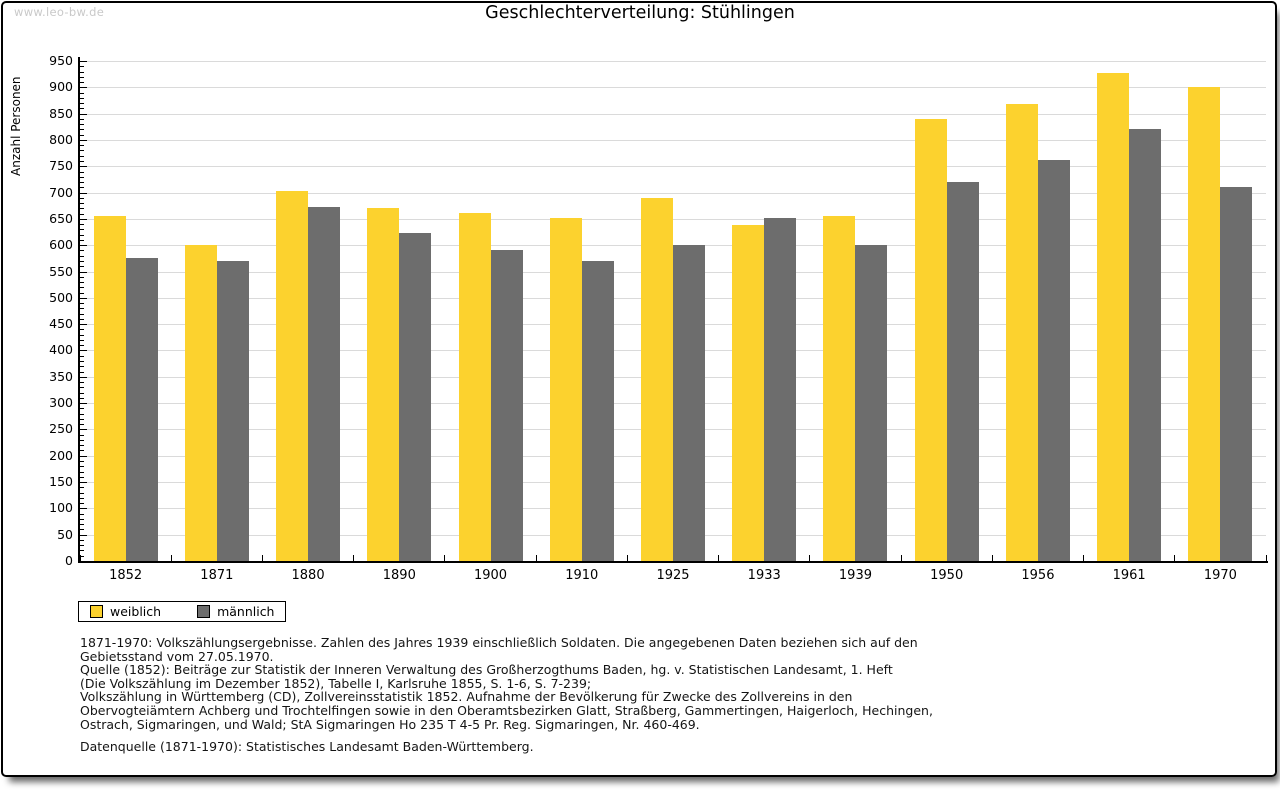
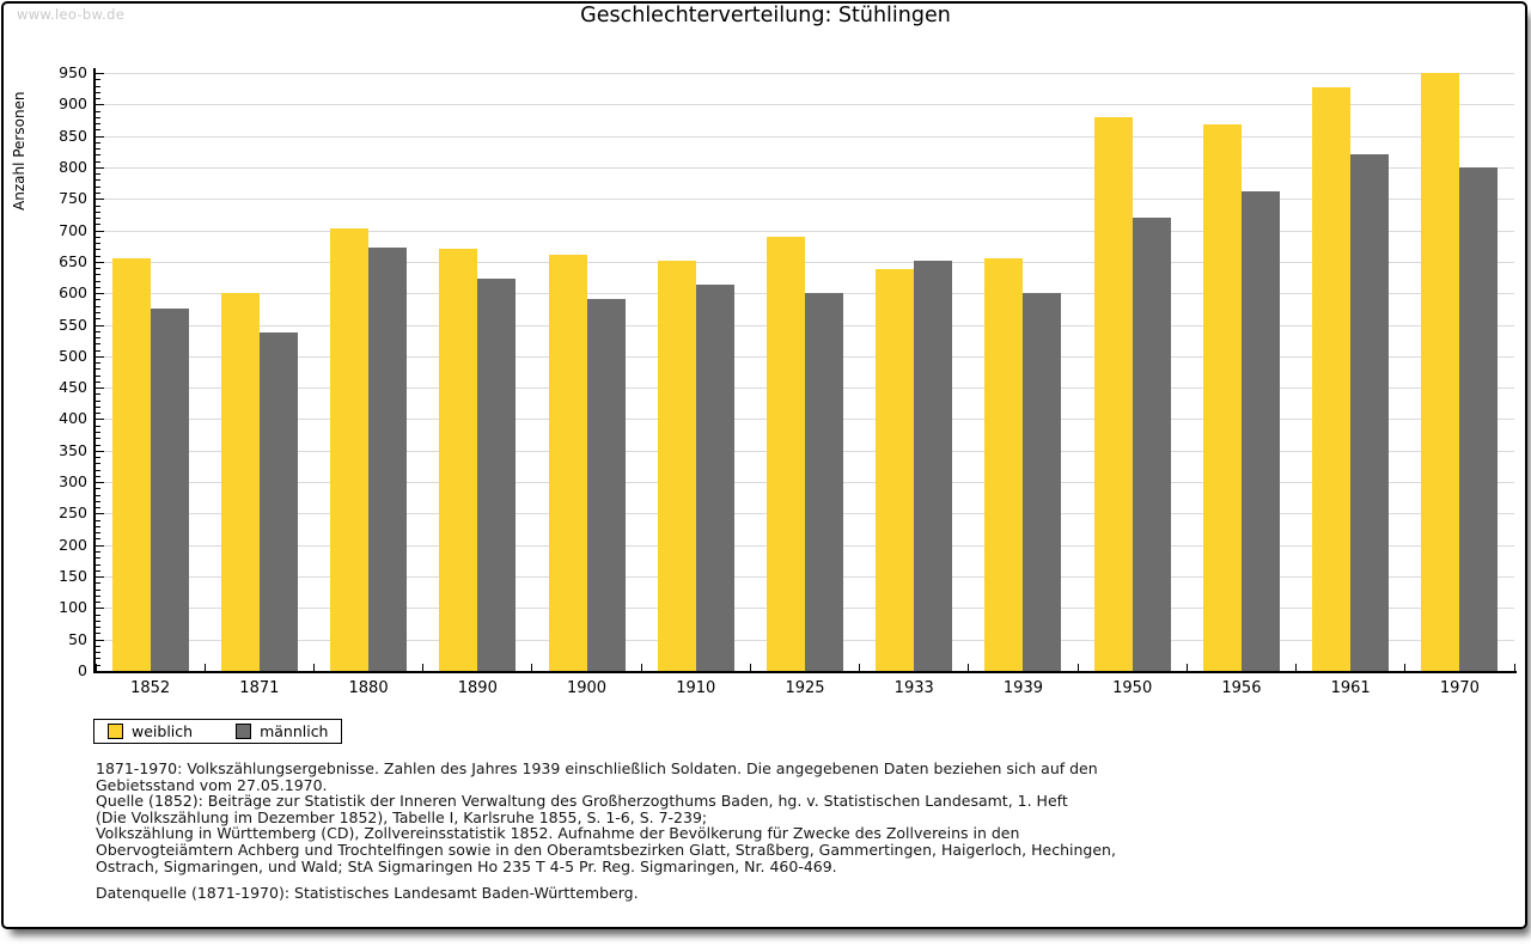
männlich/1871: 570 -> 540
männlich/1910: 570 -> 610
weiblich/1950: 840 -> 880
weiblich/1970: 900 -> 950
männlich/1970: 710 -> 800
